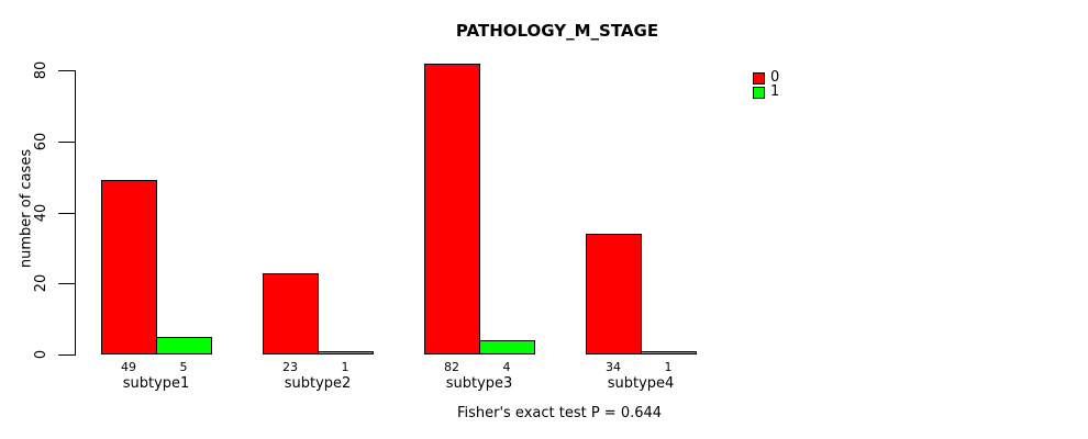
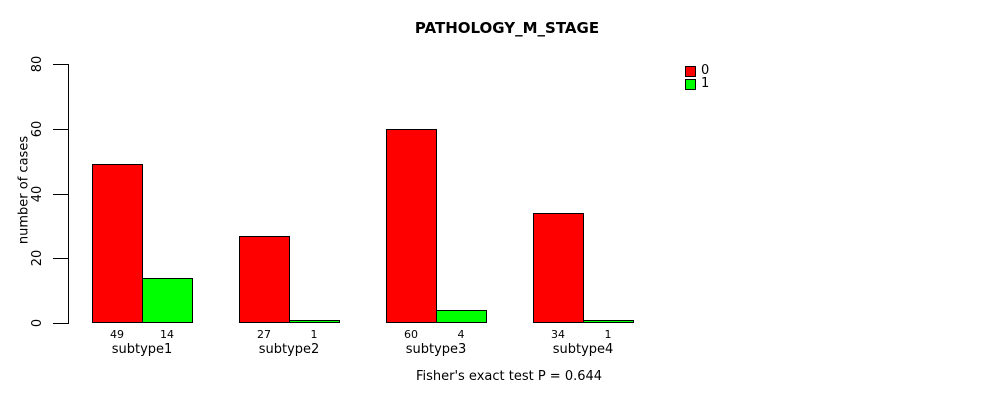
1/subtype1: 5 -> 14
0/subtype2: 23 -> 27
0/subtype3: 82 -> 60
